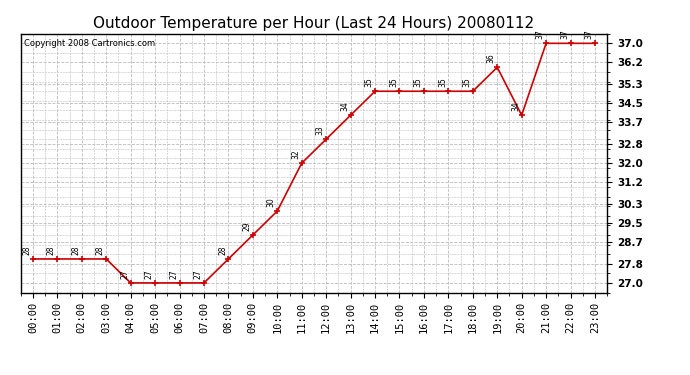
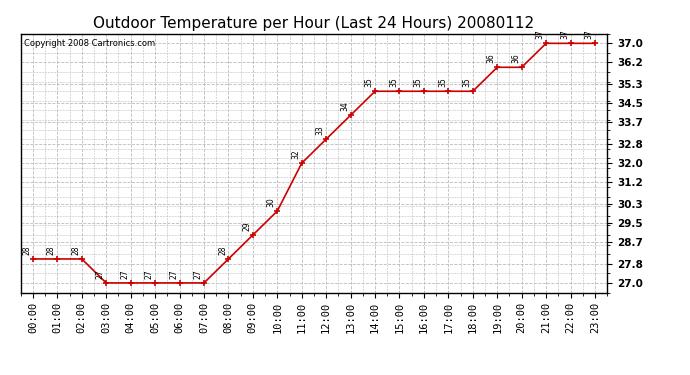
03:00: 28 -> 27
20:00: 34 -> 36
